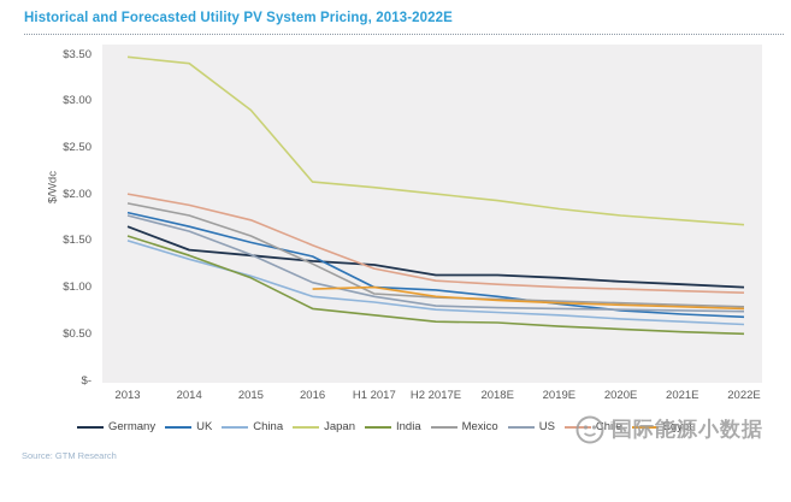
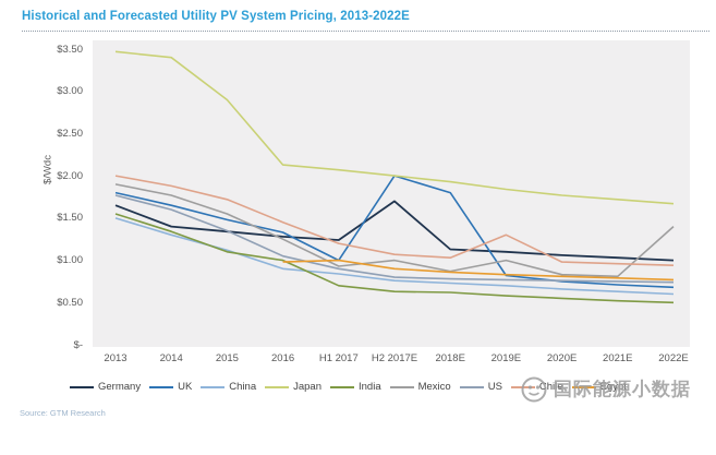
India/2016: $0.8 -> $1.0
Germany/H2 2017E: $1.1 -> $1.7
UK/H2 2017E: $1.0 -> $2.0
Mexico/H2 2017E: $0.9 -> $1.0
UK/2018E: $0.9 -> $1.8
Mexico/2019E: $0.8 -> $1.0
Chile/2019E: $1.0 -> $1.3
Mexico/2022E: $0.8 -> $1.4
